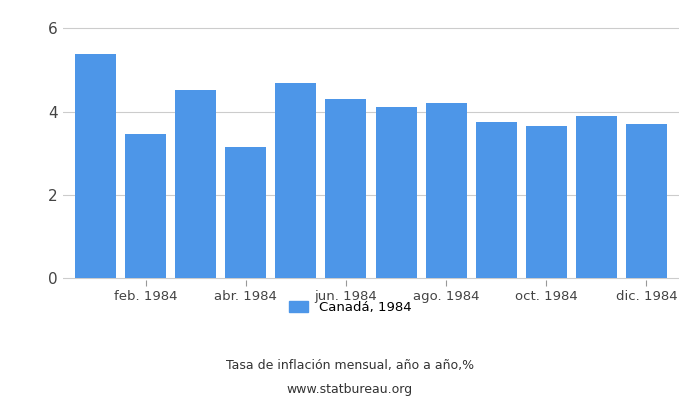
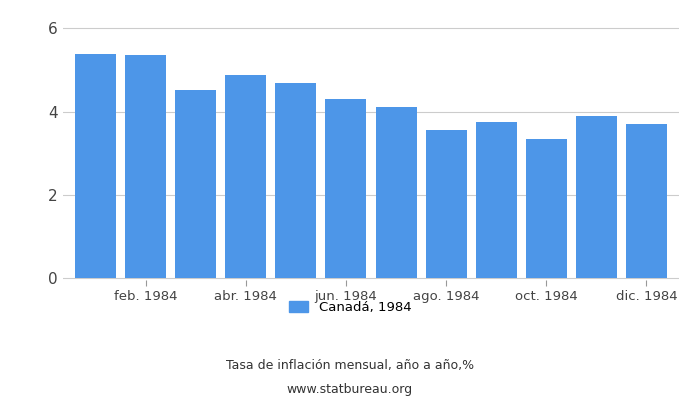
feb. 1984: 3.45 -> 5.37
abr. 1984: 3.15 -> 4.88
ago. 1984: 4.20 -> 3.55
oct. 1984: 3.65 -> 3.34
